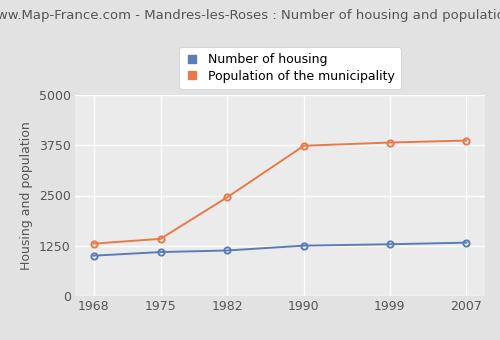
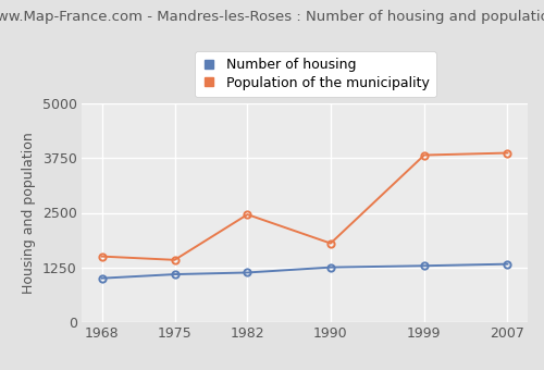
Population of the municipality/1968: 1300 -> 1500
Population of the municipality/1990: 3740 -> 1800
